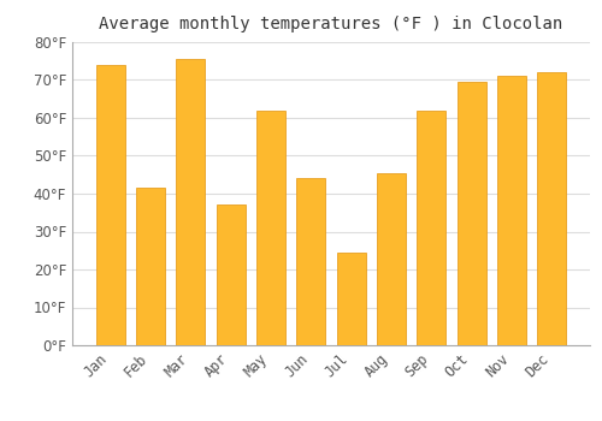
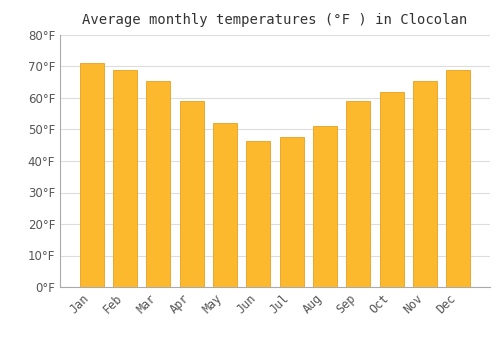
Jan: 74.0°F -> 71.0°F
Feb: 41.5°F -> 69.0°F
Mar: 75.5°F -> 65.5°F
Apr: 37.0°F -> 59.0°F
May: 62.0°F -> 52.0°F
Jun: 44.0°F -> 46.5°F
Jul: 24.5°F -> 47.5°F
Aug: 45.5°F -> 51.0°F
Sep: 62.0°F -> 59.0°F
Oct: 69.5°F -> 62.0°F
Nov: 71.0°F -> 65.5°F
Dec: 72.0°F -> 69.0°F
